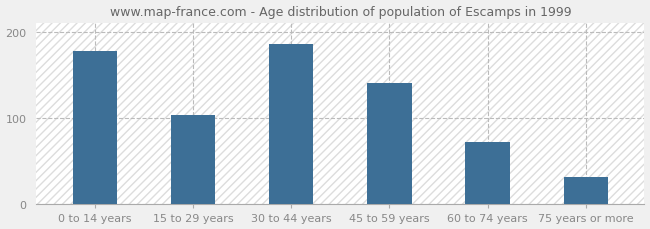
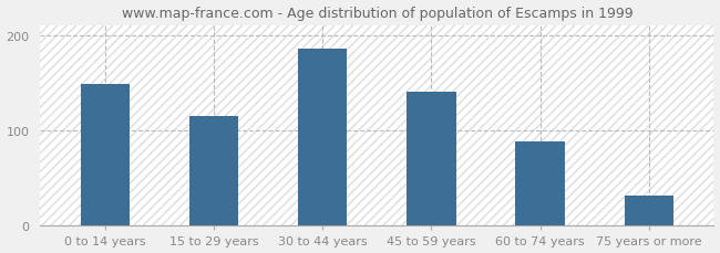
0 to 14 years: 178 -> 148
15 to 29 years: 104 -> 115
60 to 74 years: 72 -> 88
